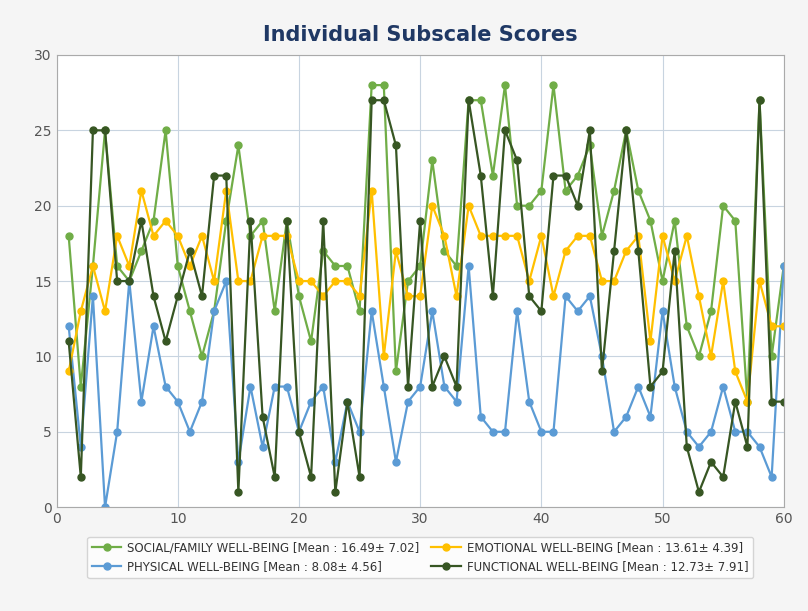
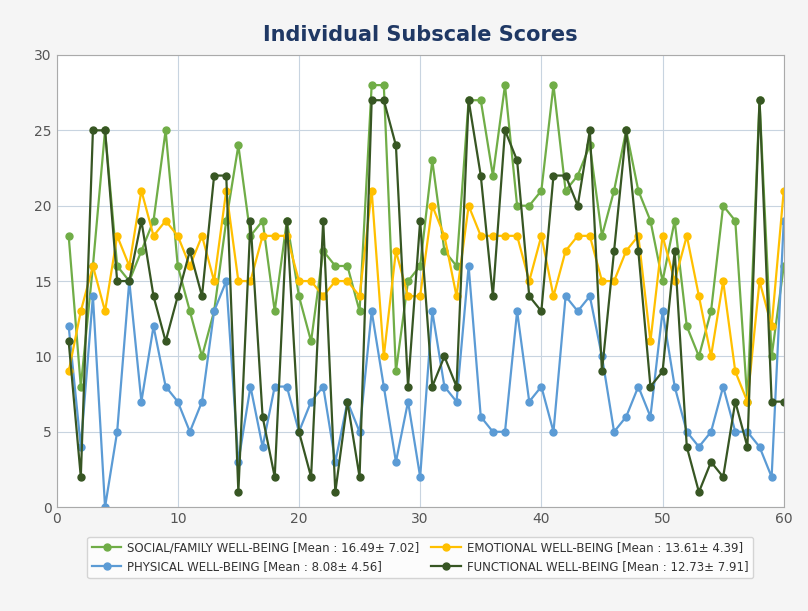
PHYSICAL WELL-BEING [Mean : 8.08± 4.56]/30: 8 -> 2
PHYSICAL WELL-BEING [Mean : 8.08± 4.56]/40: 5 -> 8
PHYSICAL WELL-BEING [Mean : 8.08± 4.56]/60: 16 -> 19
EMOTIONAL WELL-BEING [Mean : 13.61± 4.39]/60: 12 -> 21
